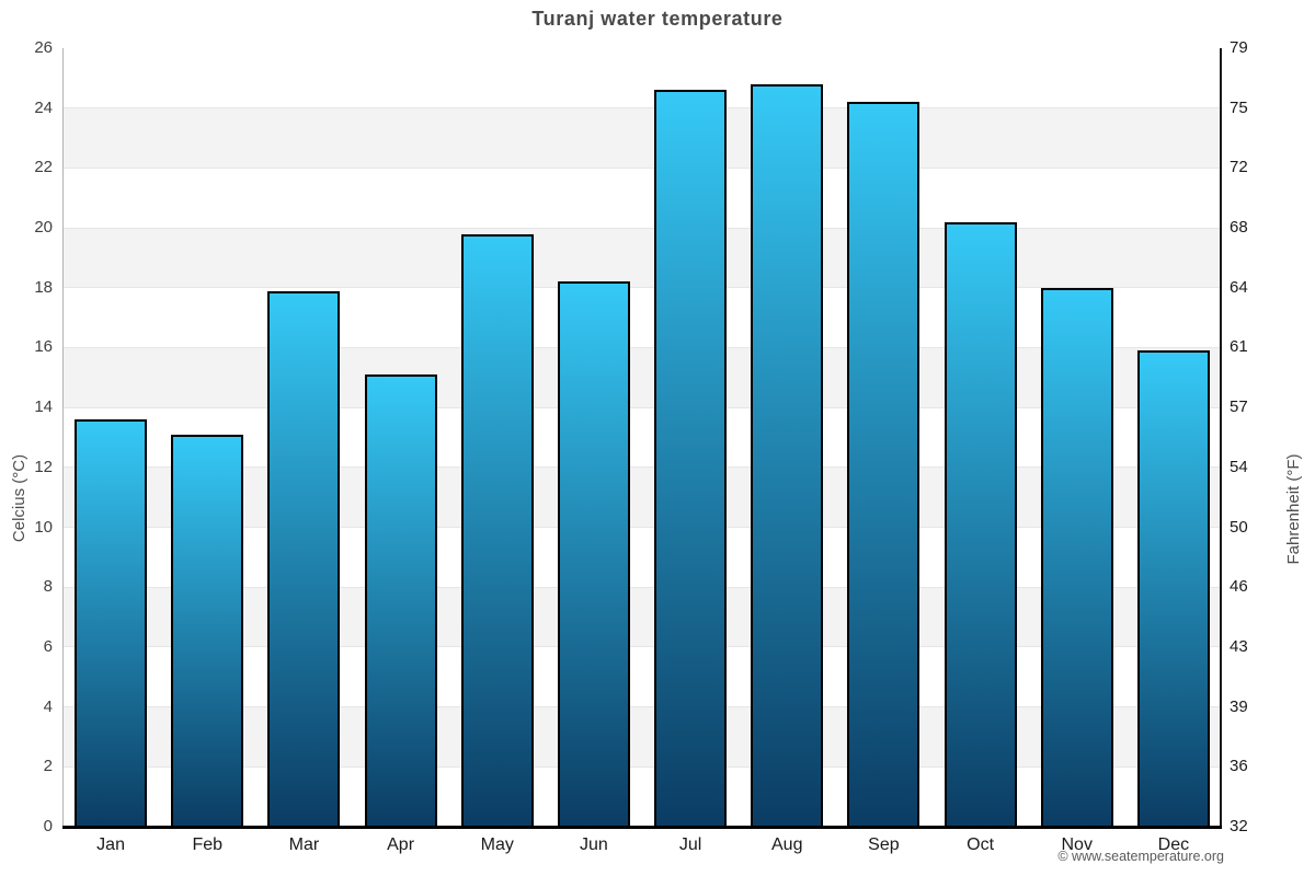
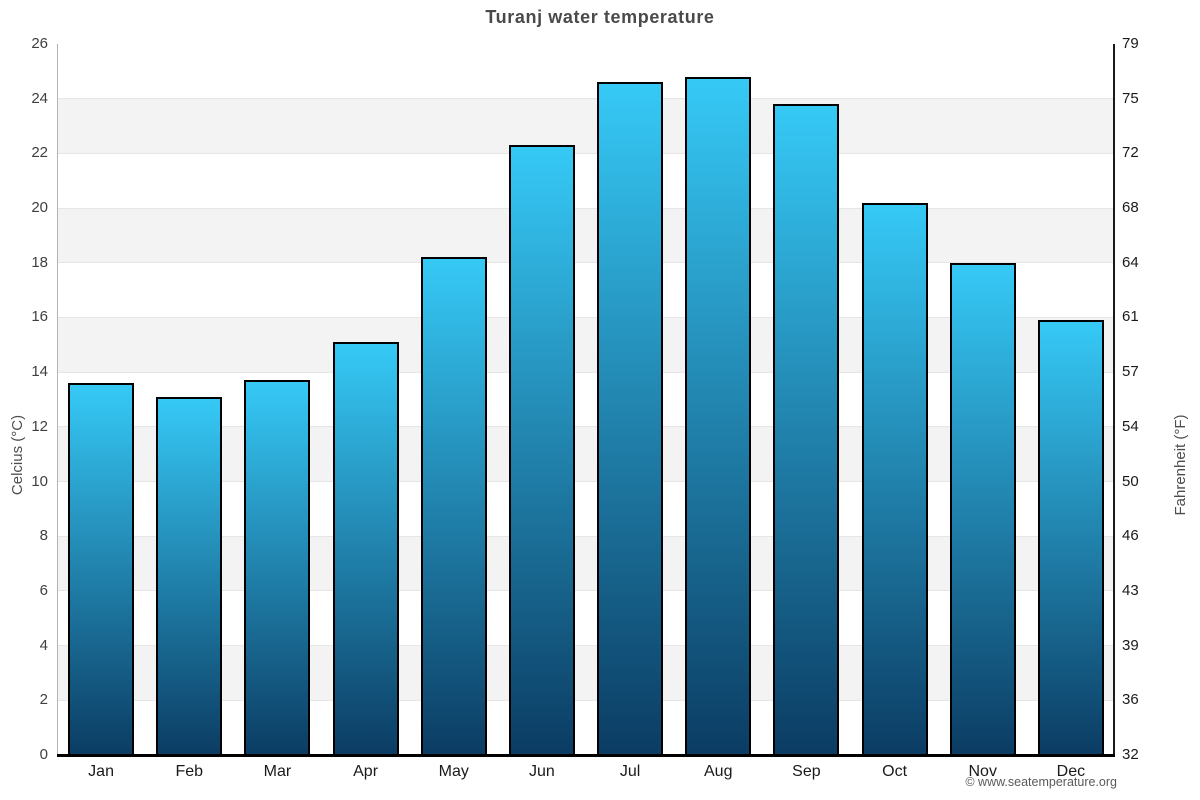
Mar: 17.9 -> 13.7
May: 19.8 -> 18.2
Jun: 18.2 -> 22.3
Sep: 24.2 -> 23.8
